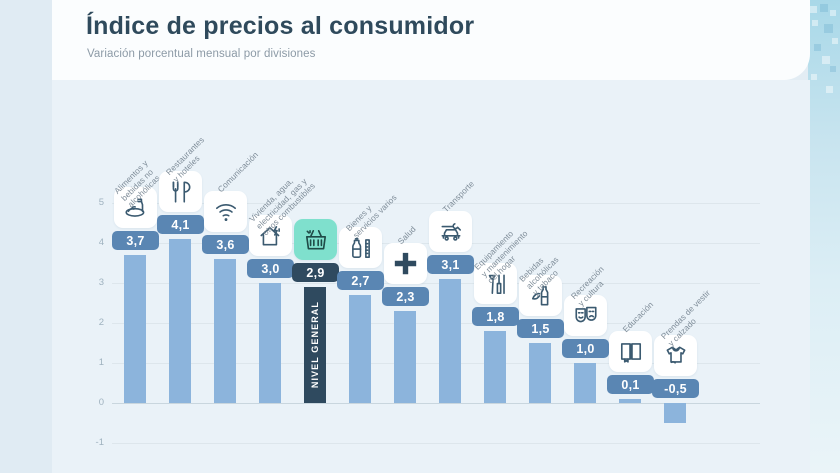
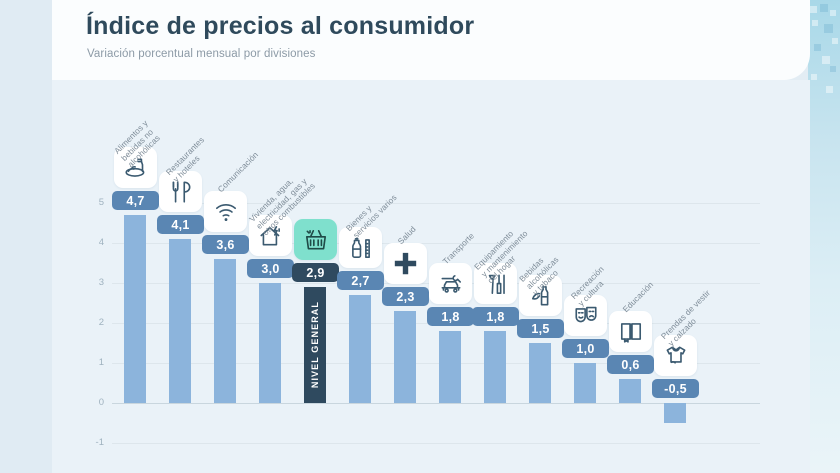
Alimentos y bebidas no alcohólicas: 3,7 -> 4,7
Transporte: 3,1 -> 1,8
Educación: 0,1 -> 0,6
